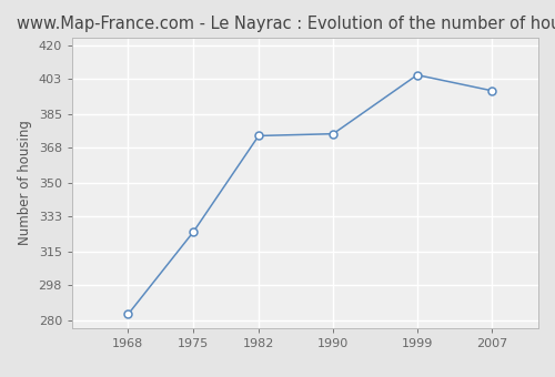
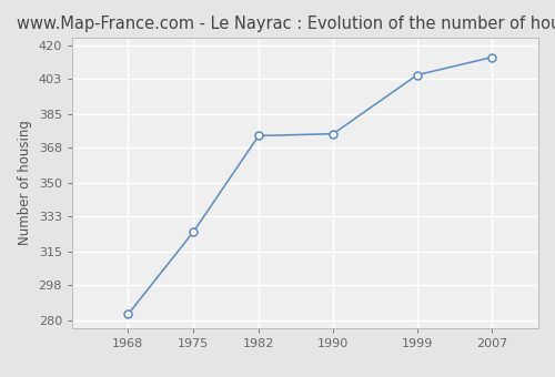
2007: 397 -> 414
